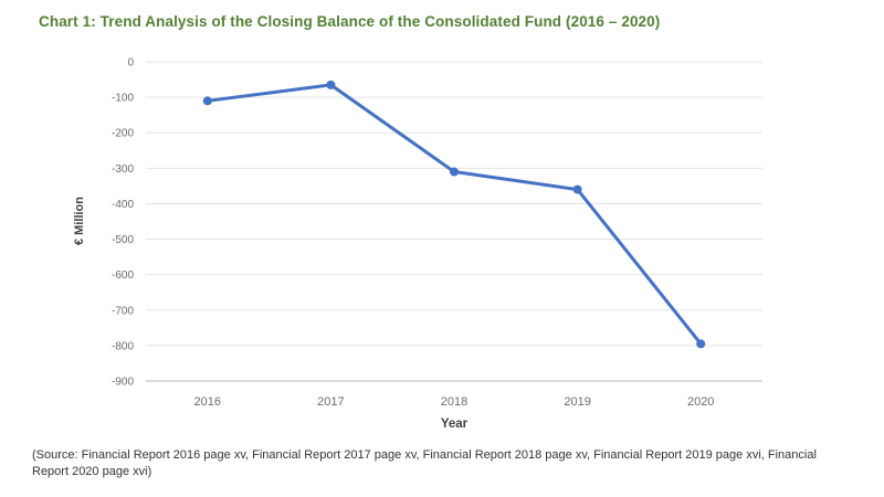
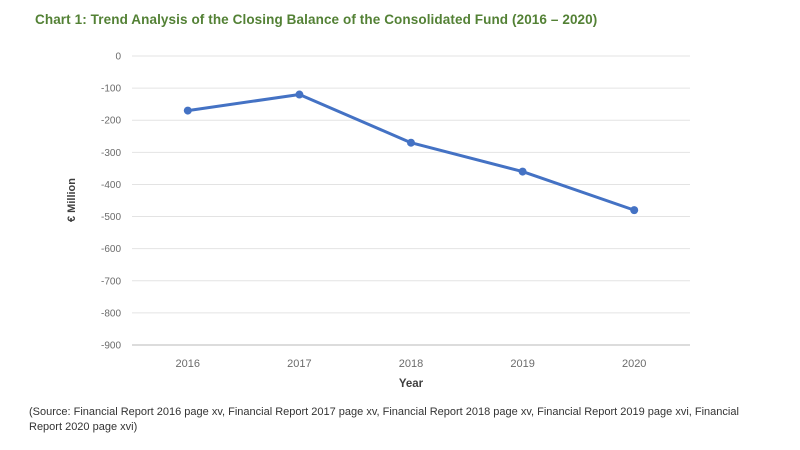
2016: -110 -> -170
2017: -60 -> -120
2018: -310 -> -270
2020: -800 -> -480
